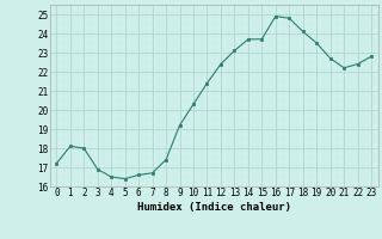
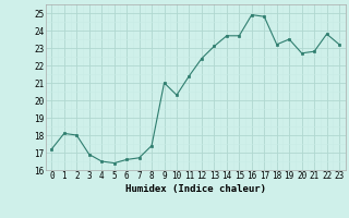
9: 19.2 -> 21.0
18: 24.1 -> 23.2
21: 22.2 -> 22.8
22: 22.4 -> 23.8
23: 22.8 -> 23.2
